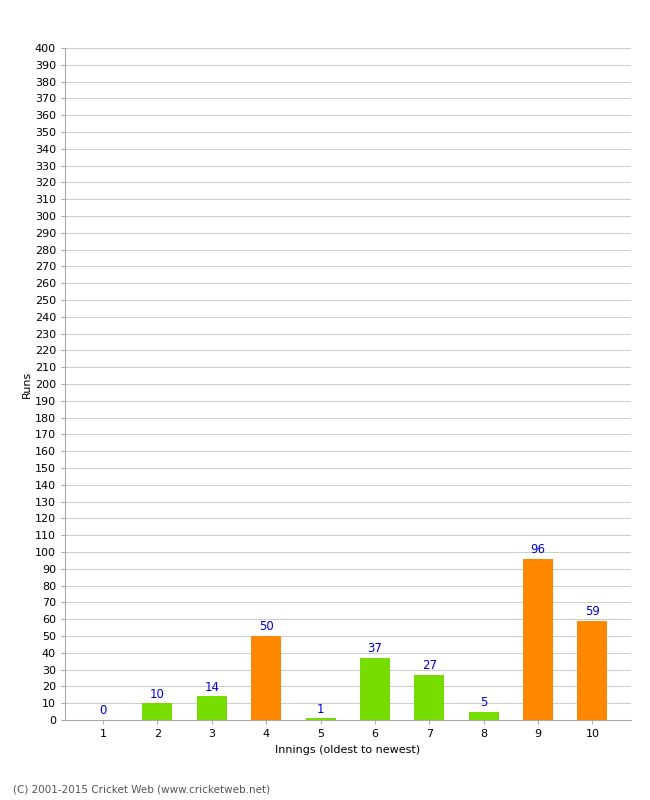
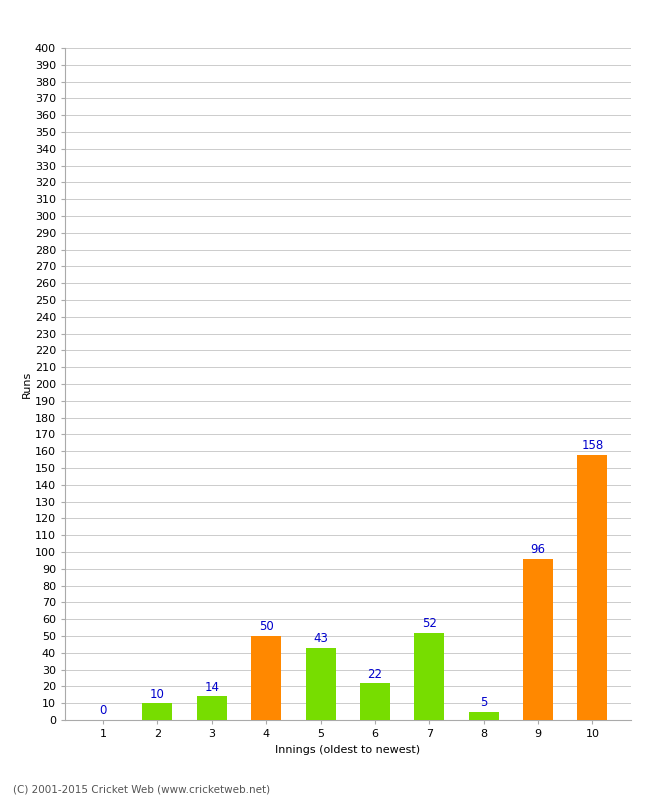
5: 1 -> 43
6: 37 -> 22
7: 27 -> 52
10: 59 -> 158
